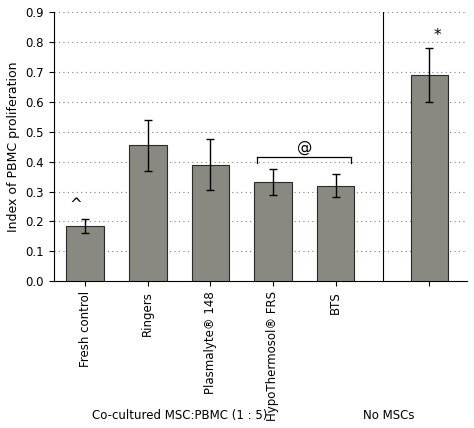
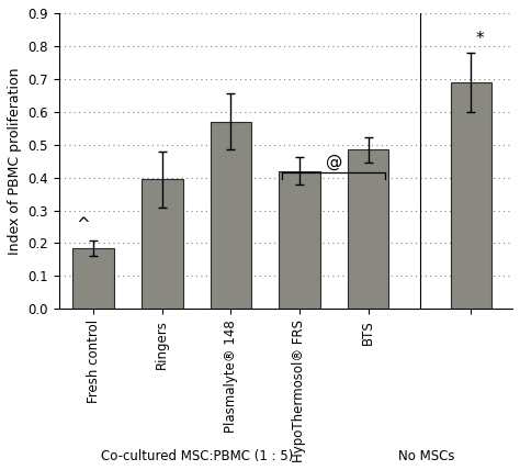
Ringers: 0.455 -> 0.395
Plasmalyte® 148: 0.390 -> 0.570
HypoThermosol® FRS: 0.332 -> 0.420
BTS: 0.320 -> 0.485
